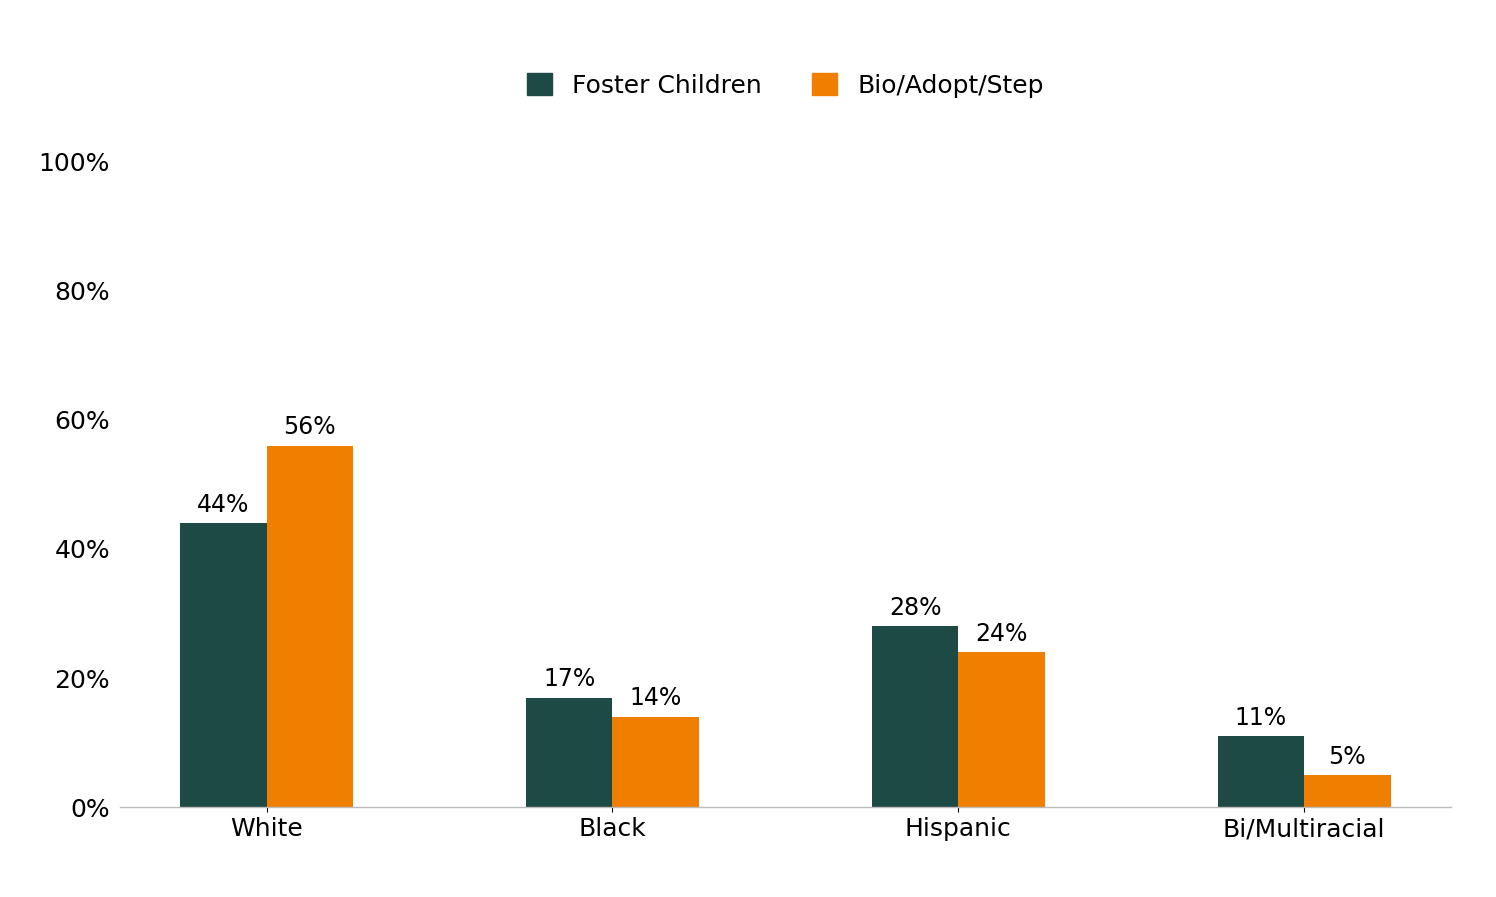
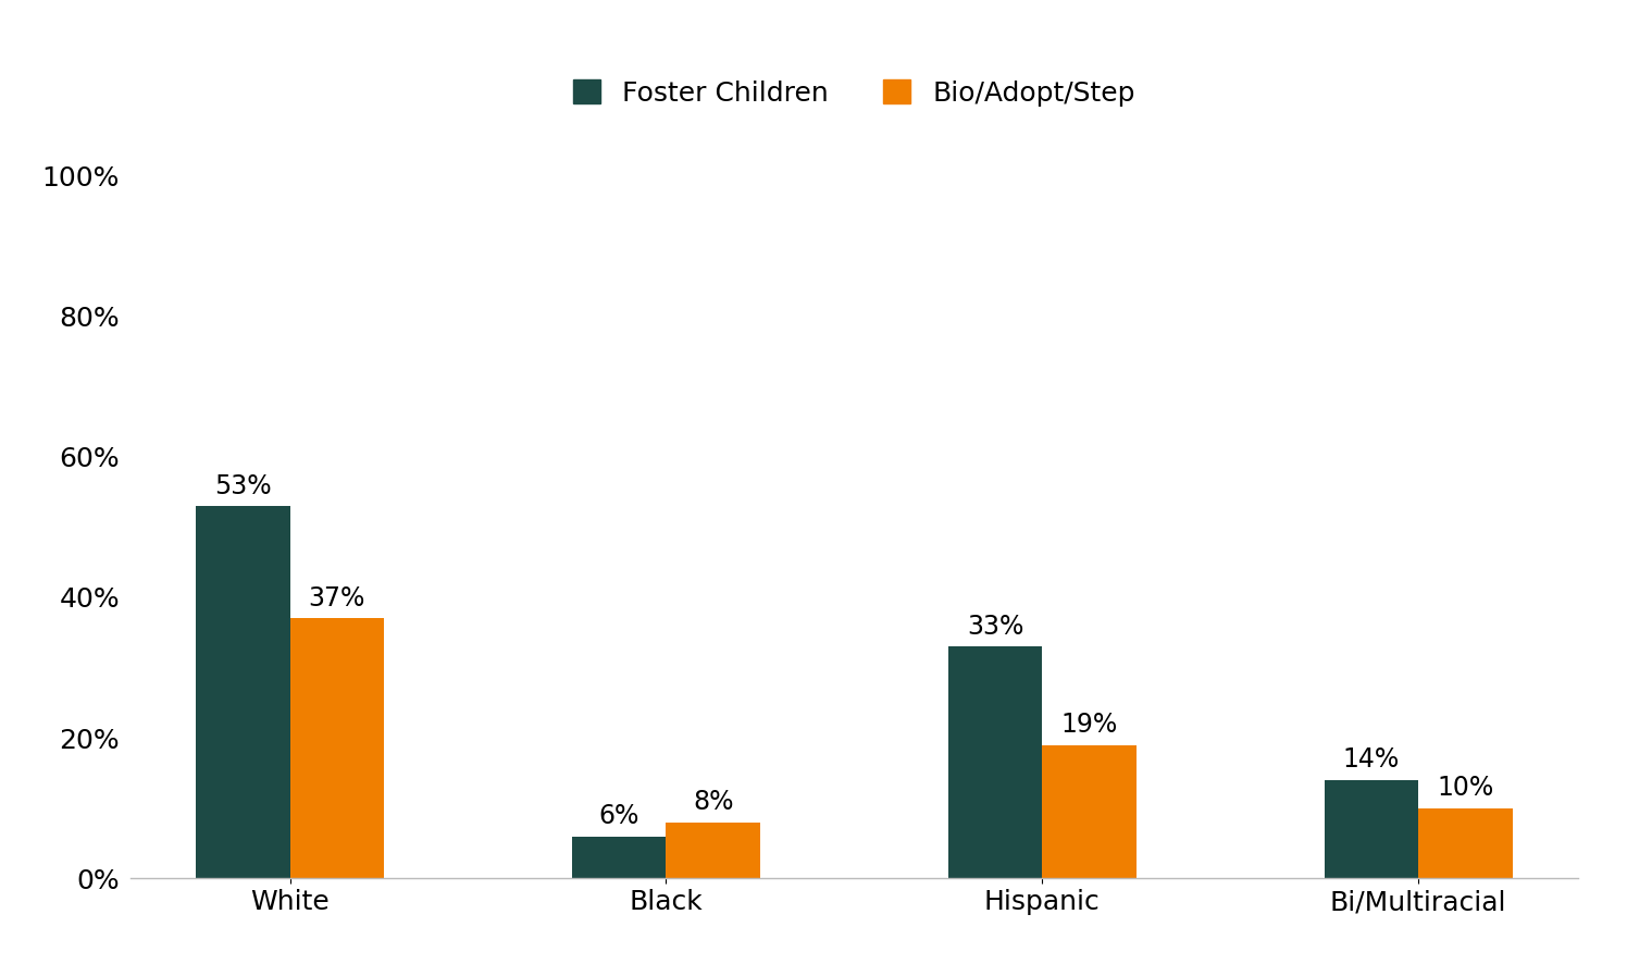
Foster Children/White: 44% -> 53%
Bio/Adopt/Step/White: 56% -> 37%
Foster Children/Black: 17% -> 6%
Bio/Adopt/Step/Black: 14% -> 8%
Foster Children/Hispanic: 28% -> 33%
Bio/Adopt/Step/Hispanic: 24% -> 19%
Foster Children/Bi/Multiracial: 11% -> 14%
Bio/Adopt/Step/Bi/Multiracial: 5% -> 10%
